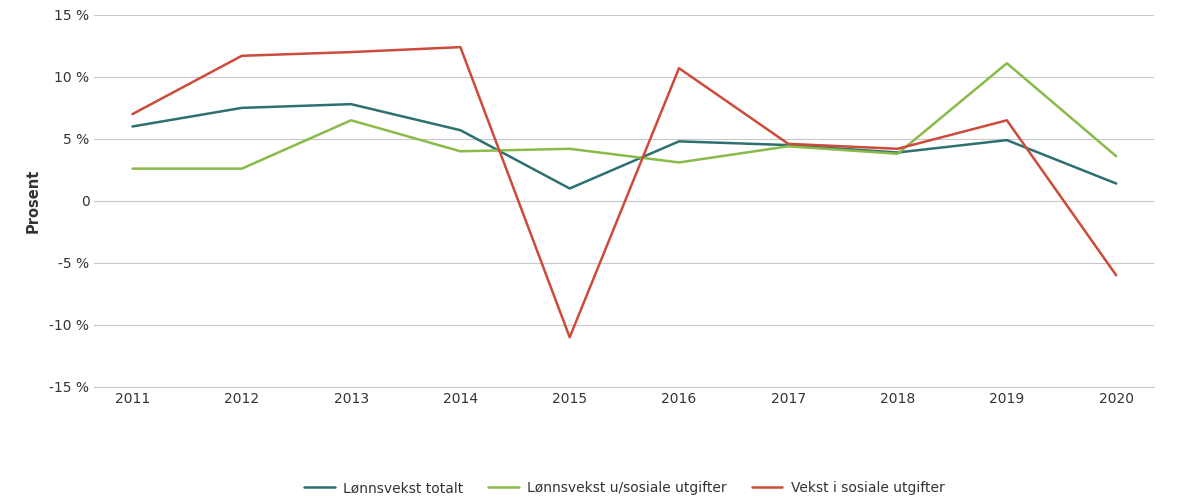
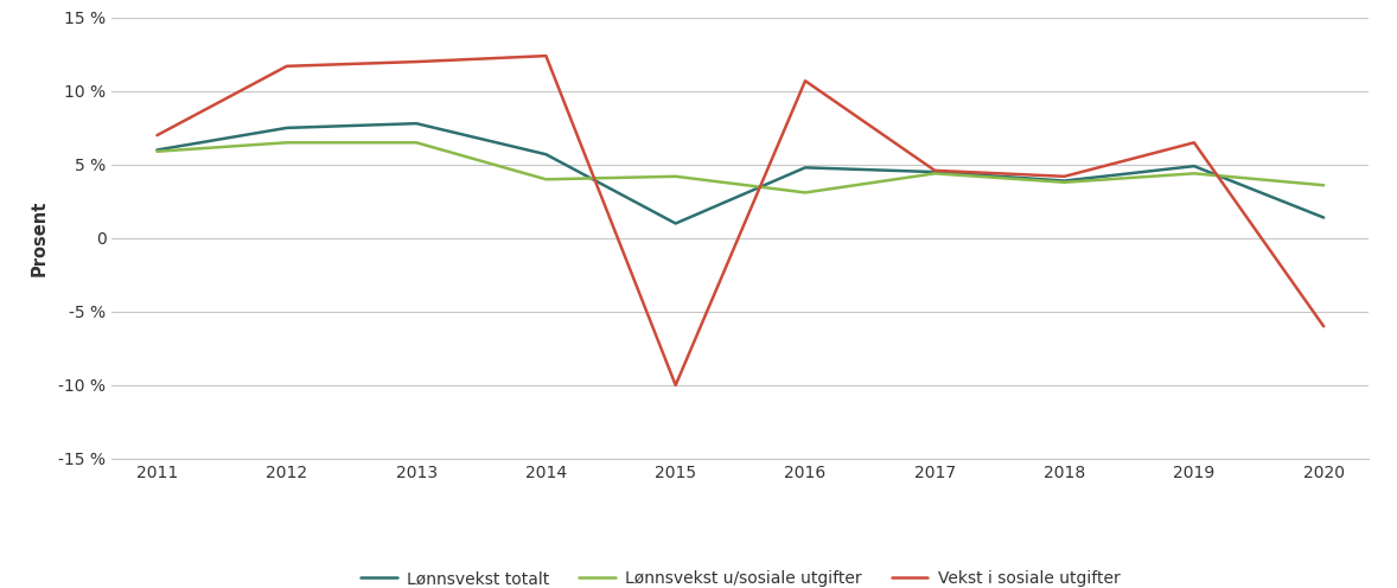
Lønnsvekst u/sosiale utgifter/2011: 2.6 % -> 5.9 %
Lønnsvekst u/sosiale utgifter/2012: 2.6 % -> 6.5 %
Vekst i sosiale utgifter/2015: -11.0 % -> -10.0 %
Lønnsvekst u/sosiale utgifter/2019: 11.1 % -> 4.4 %
